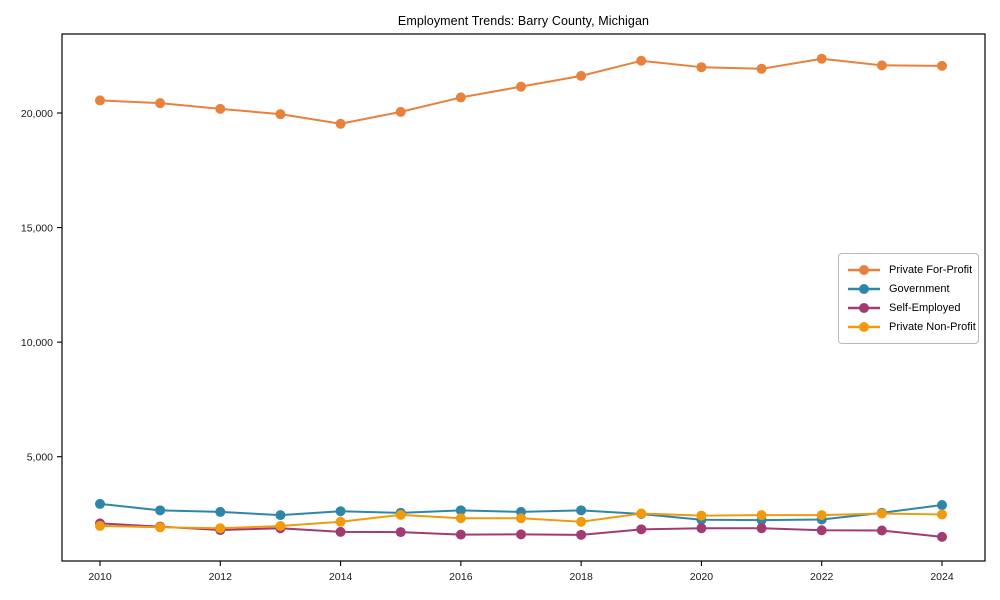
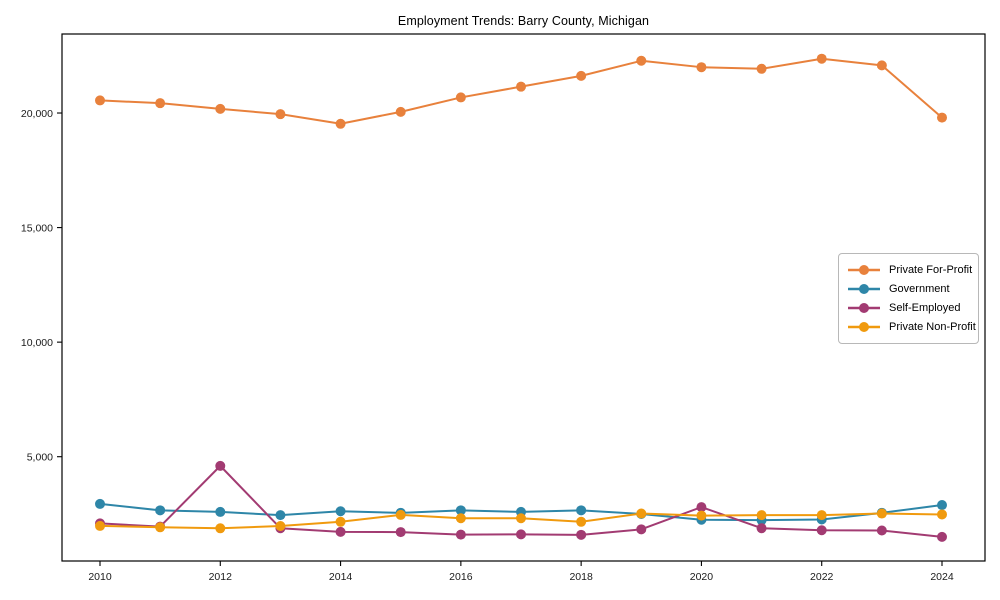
Self-Employed/2012: 1800 -> 4600
Self-Employed/2020: 1900 -> 2800
Private For-Profit/2024: 22100 -> 19800
